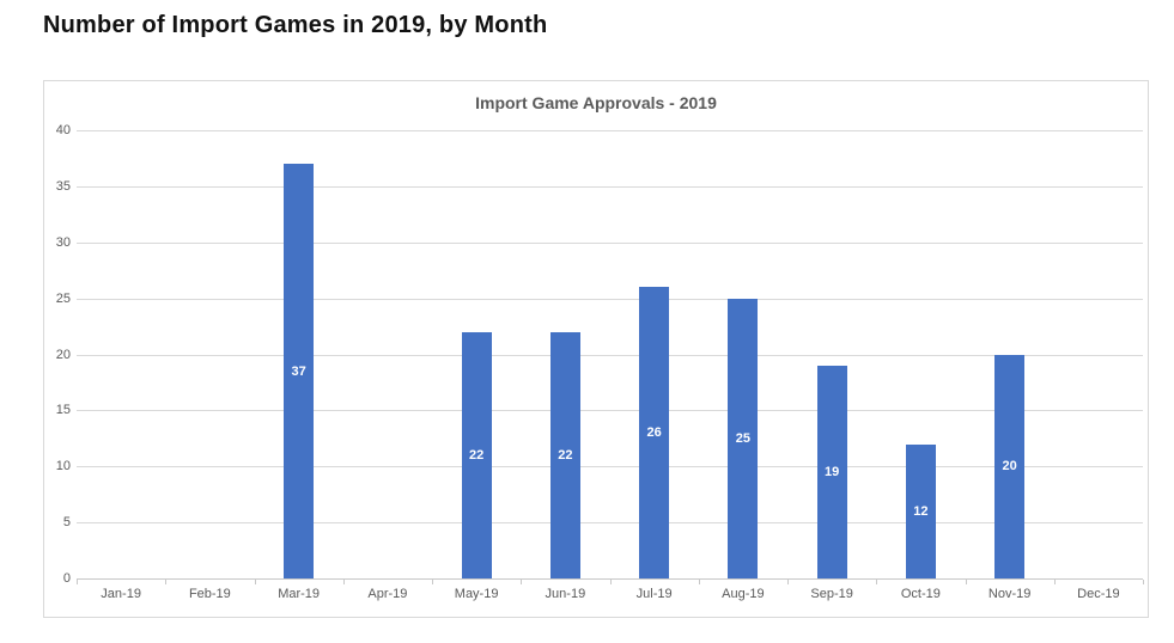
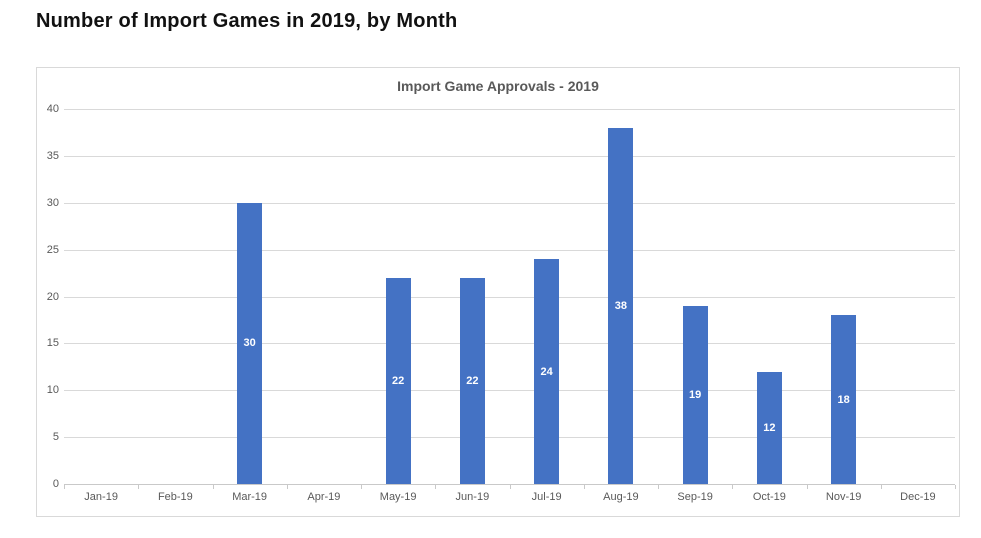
Mar-19: 37 -> 30
Jul-19: 26 -> 24
Aug-19: 25 -> 38
Nov-19: 20 -> 18
